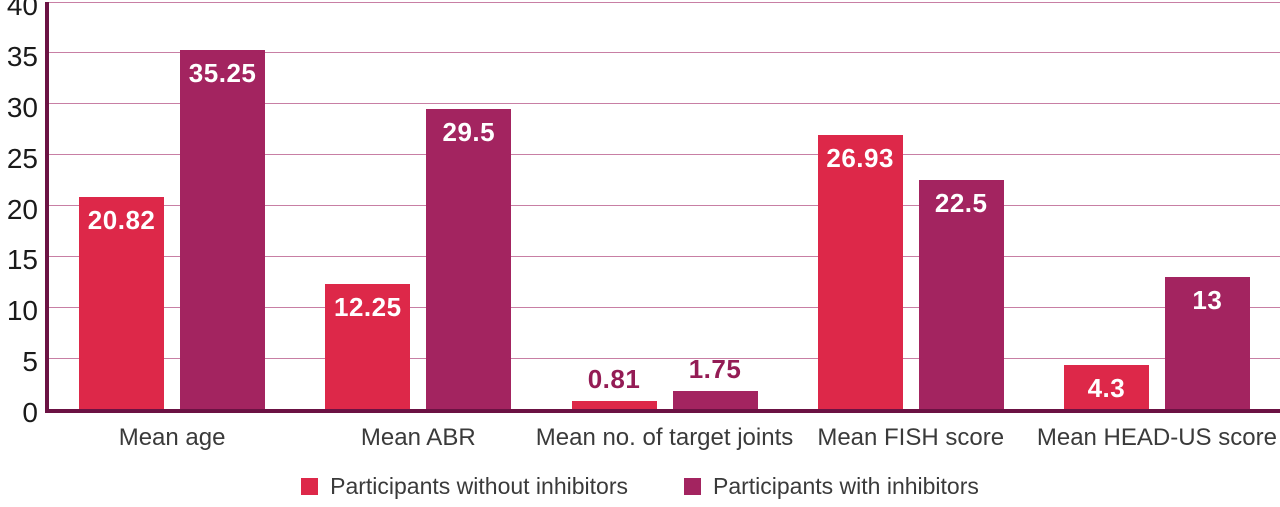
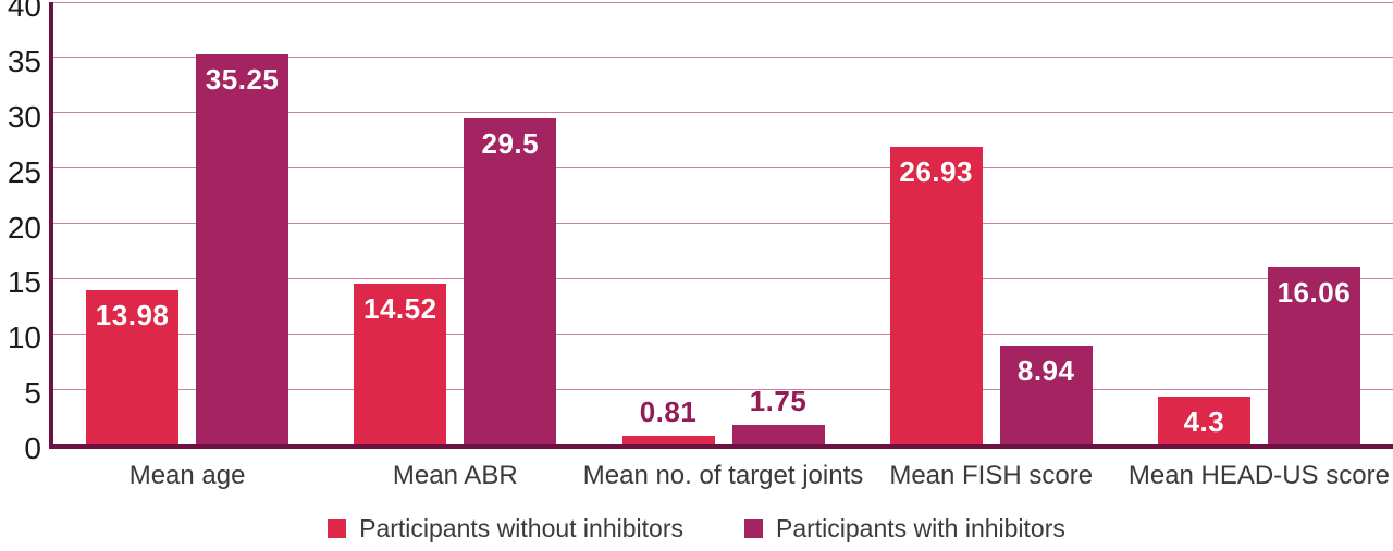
Participants without inhibitors/Mean age: 20.82 -> 13.98
Participants without inhibitors/Mean ABR: 12.25 -> 14.52
Participants with inhibitors/Mean FISH score: 22.5 -> 8.94
Participants with inhibitors/Mean HEAD-US score: 13 -> 16.06
